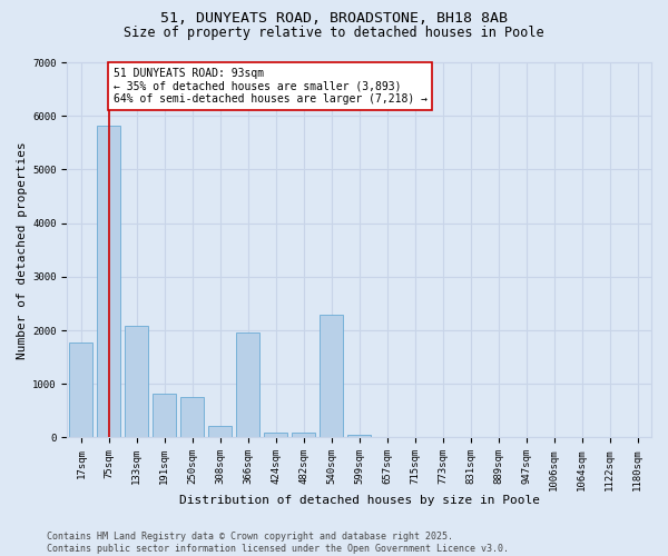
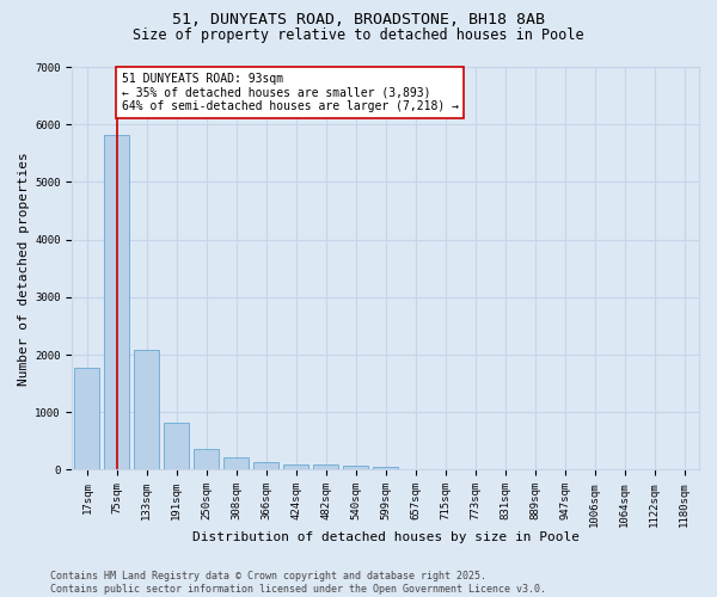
250sqm: 750 -> 370
366sqm: 1950 -> 130
540sqm: 2300 -> 70
